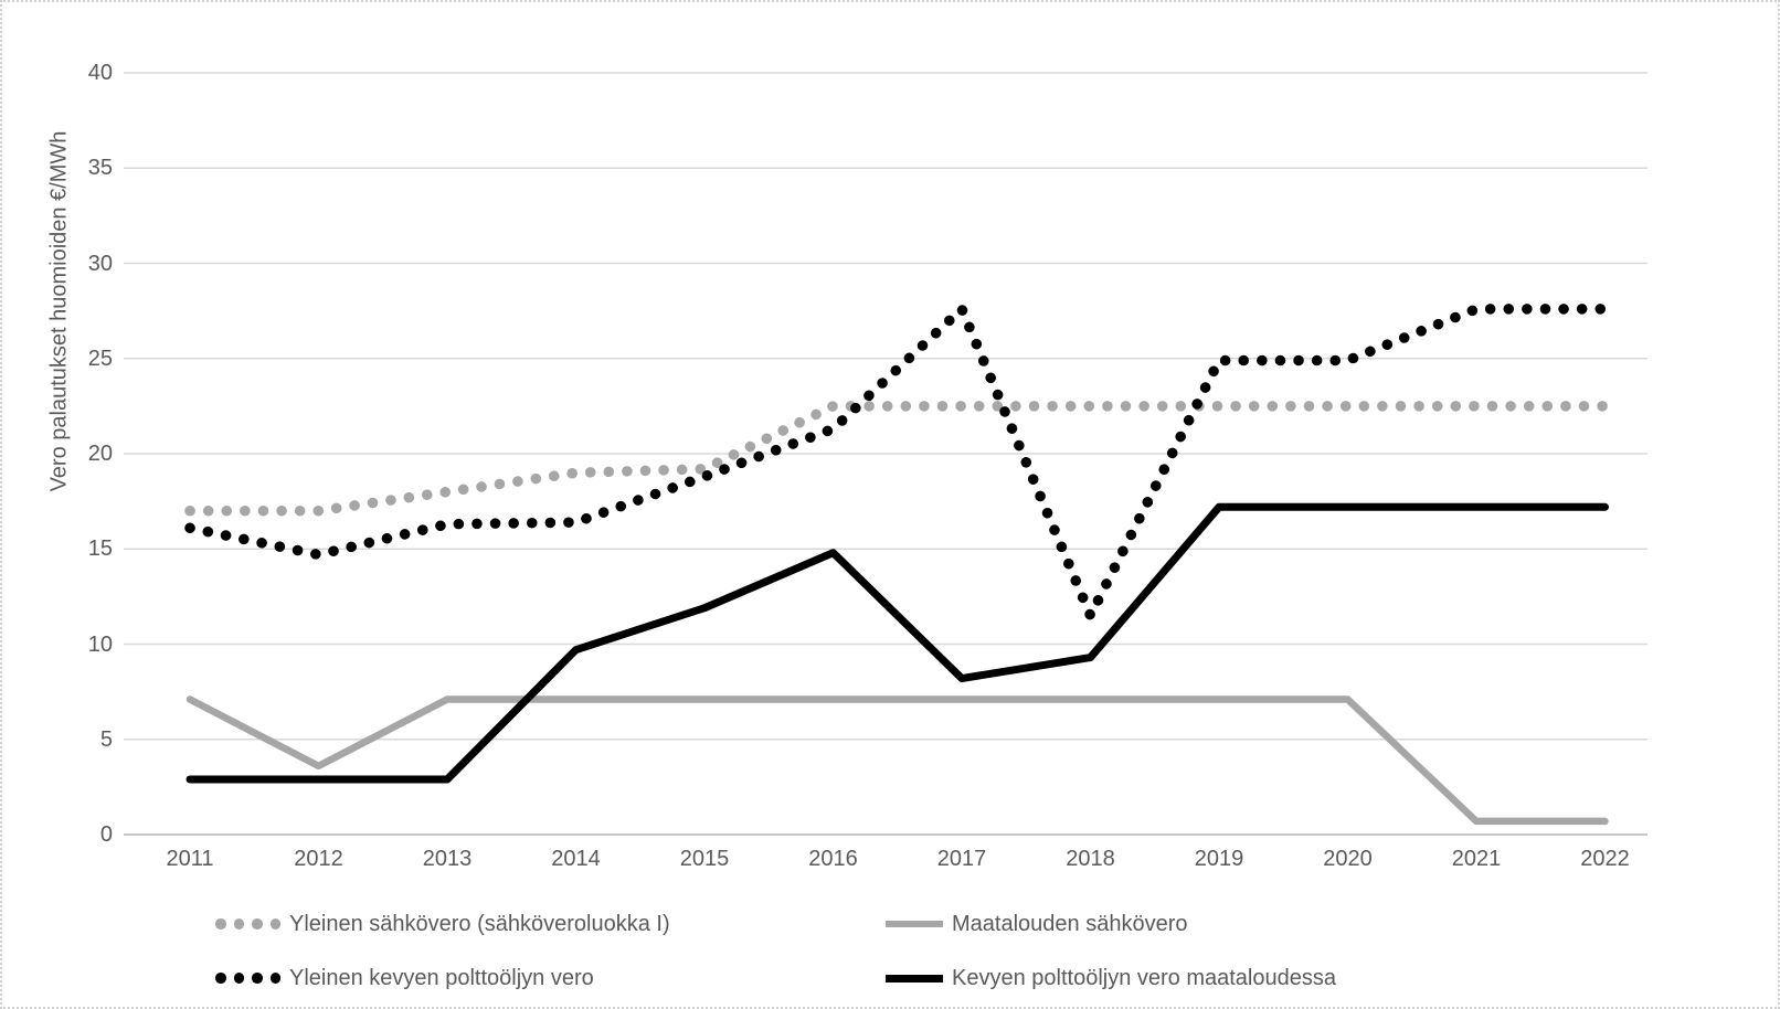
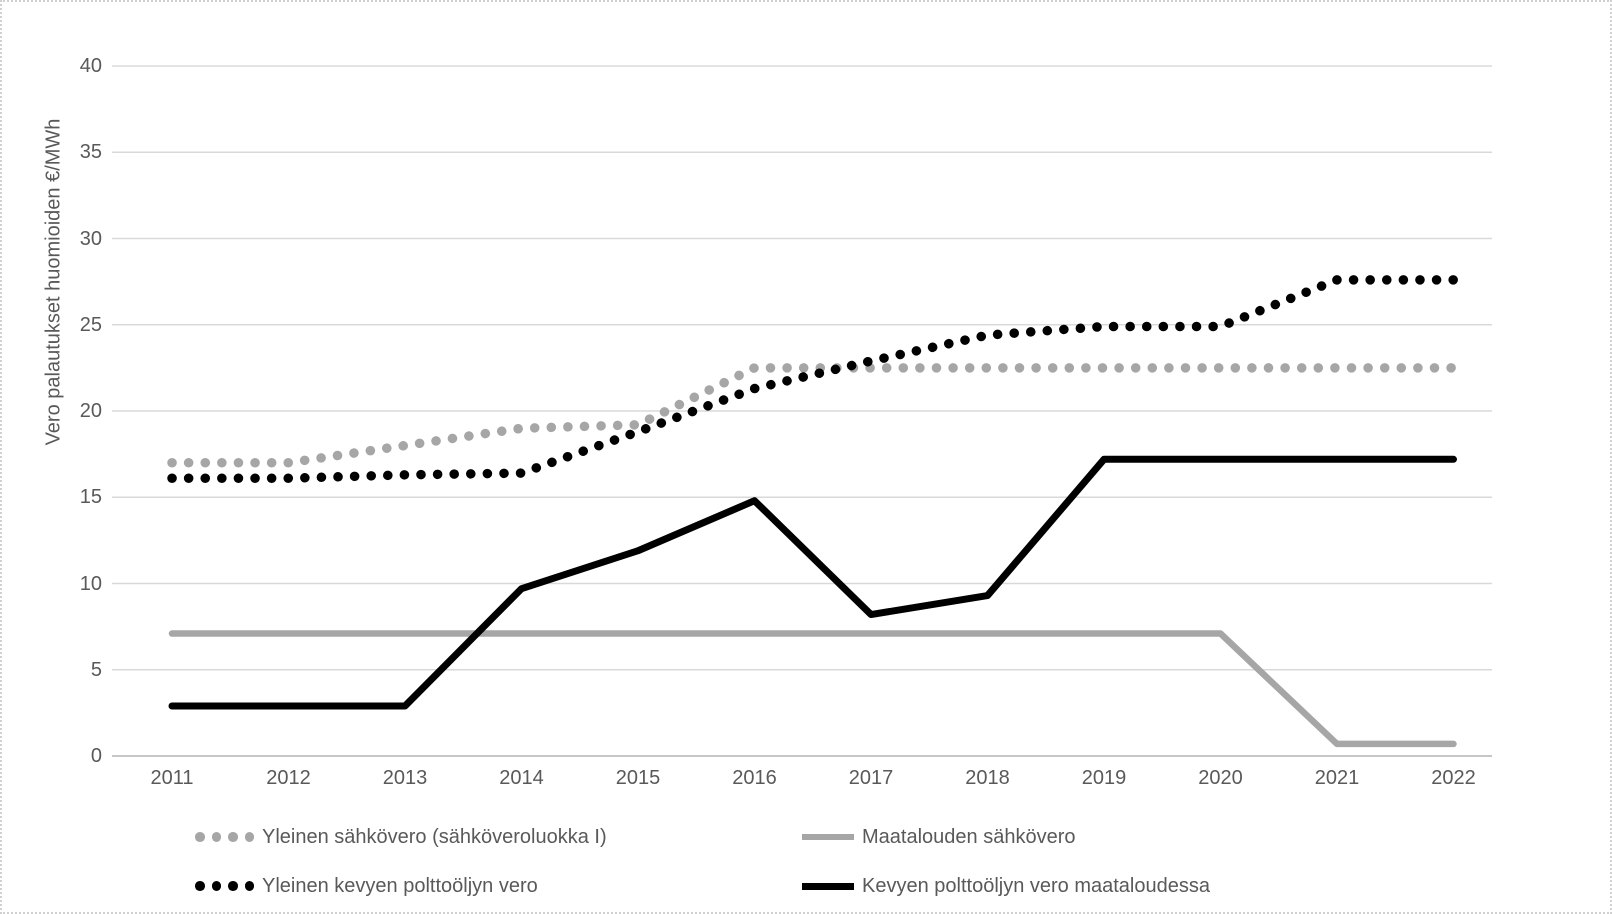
Yleinen kevyen polttoöljyn vero/2012: 14.7 -> 16.1
Maatalouden sähkövero/2012: 3.6 -> 7.1
Yleinen kevyen polttoöljyn vero/2017: 27.6 -> 22.9
Yleinen kevyen polttoöljyn vero/2018: 11.5 -> 24.4
